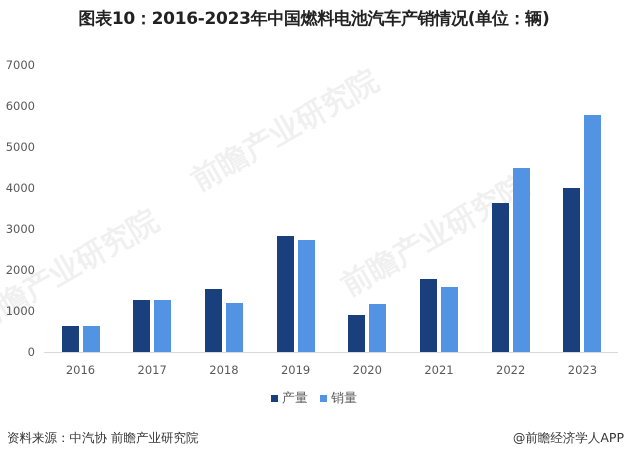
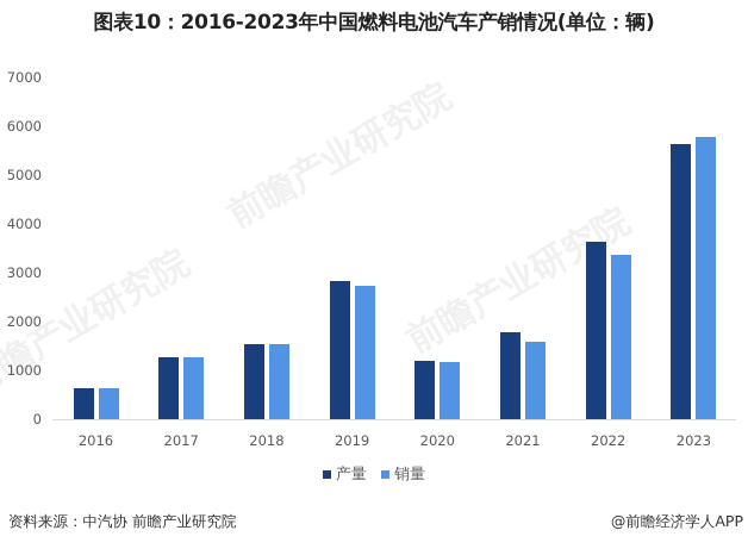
销量/2018: 1200 -> 1500
产量/2020: 900 -> 1200
销量/2022: 4500 -> 3400
产量/2023: 4000 -> 5600
